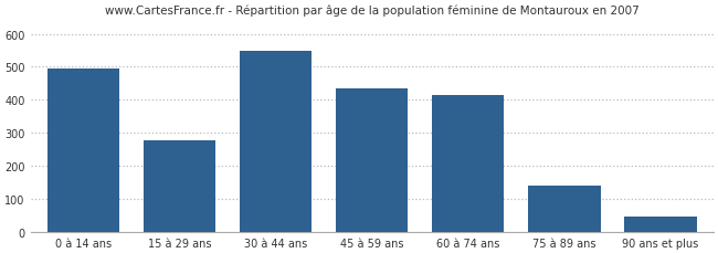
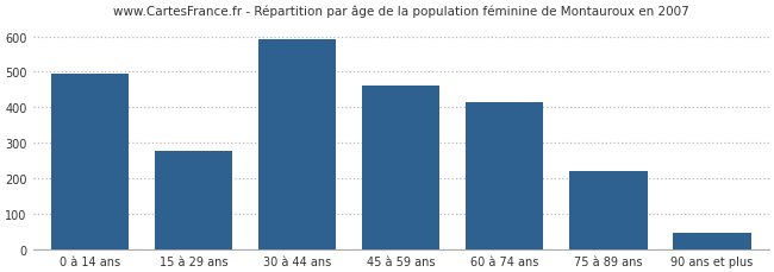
30 à 44 ans: 550 -> 592
45 à 59 ans: 435 -> 462
75 à 89 ans: 140 -> 222
